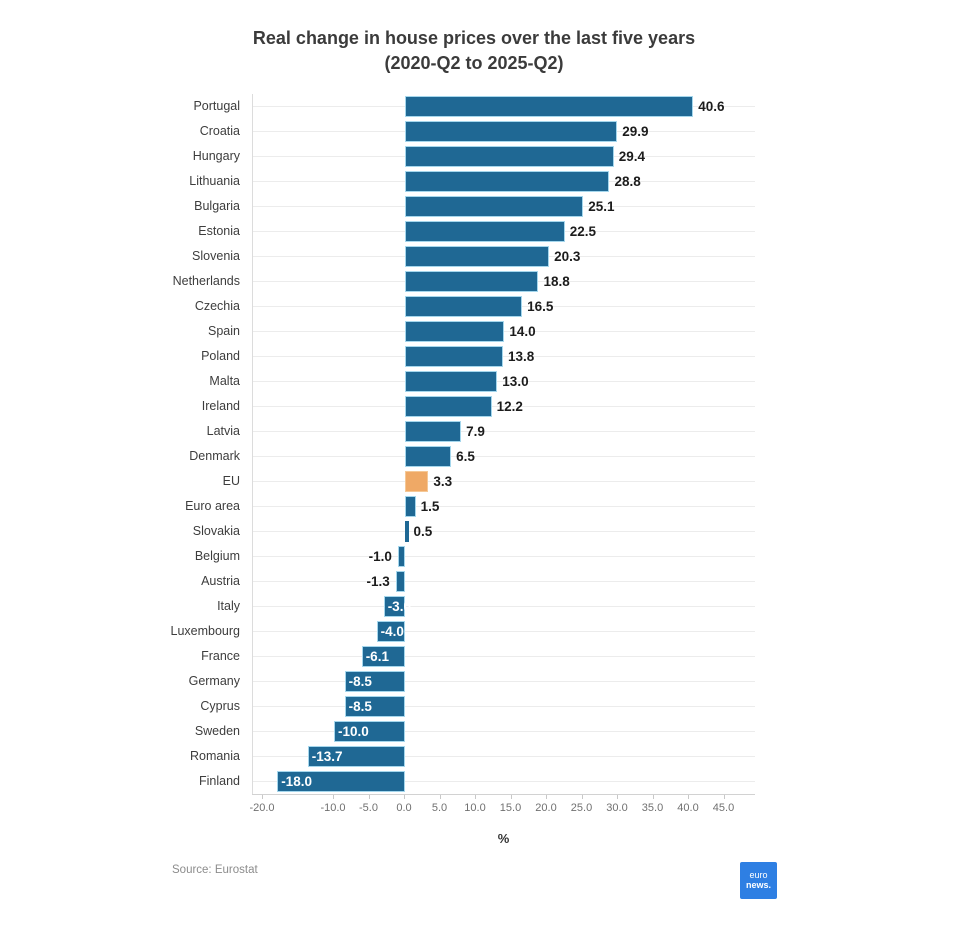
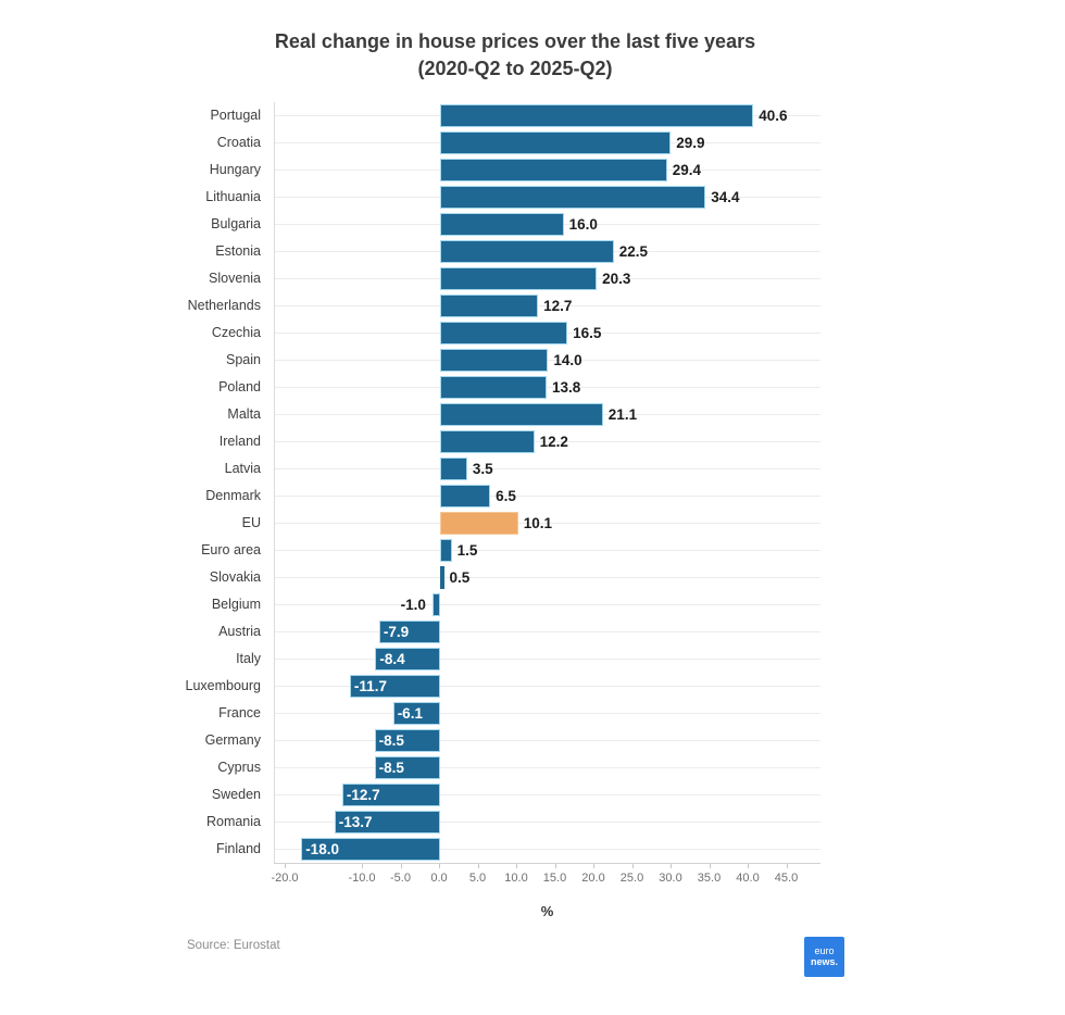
Lithuania: 28.8 -> 34.4
Bulgaria: 25.1 -> 16.0
Netherlands: 18.8 -> 12.7
Malta: 13.0 -> 21.1
Latvia: 7.9 -> 3.5
EU: 3.3 -> 10.1
Austria: -1.3 -> -7.9
Italy: -3.0 -> -8.4
Luxembourg: -4.0 -> -11.7
Sweden: -10.0 -> -12.7
